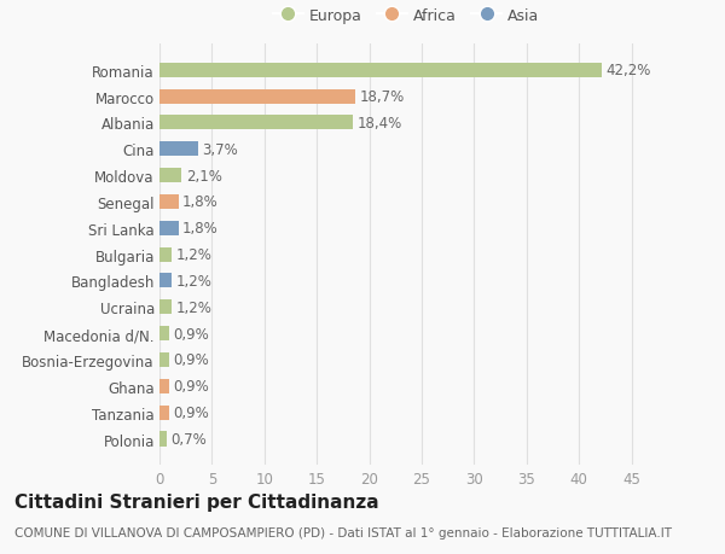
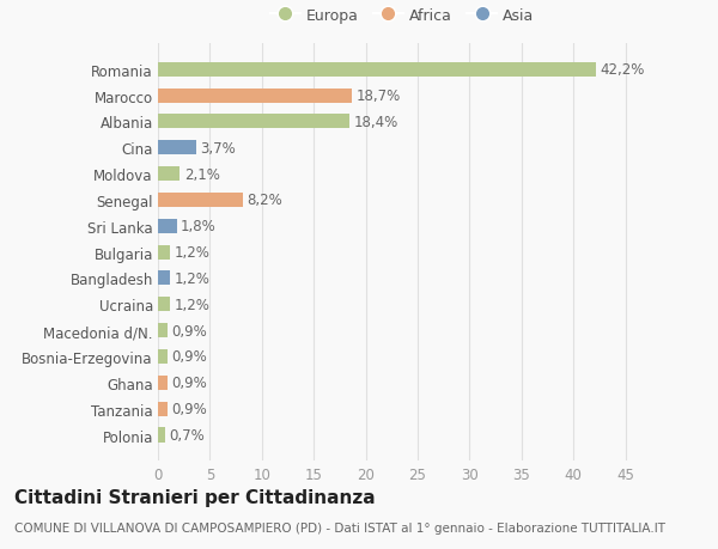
Senegal: 1,8% -> 8,2%
